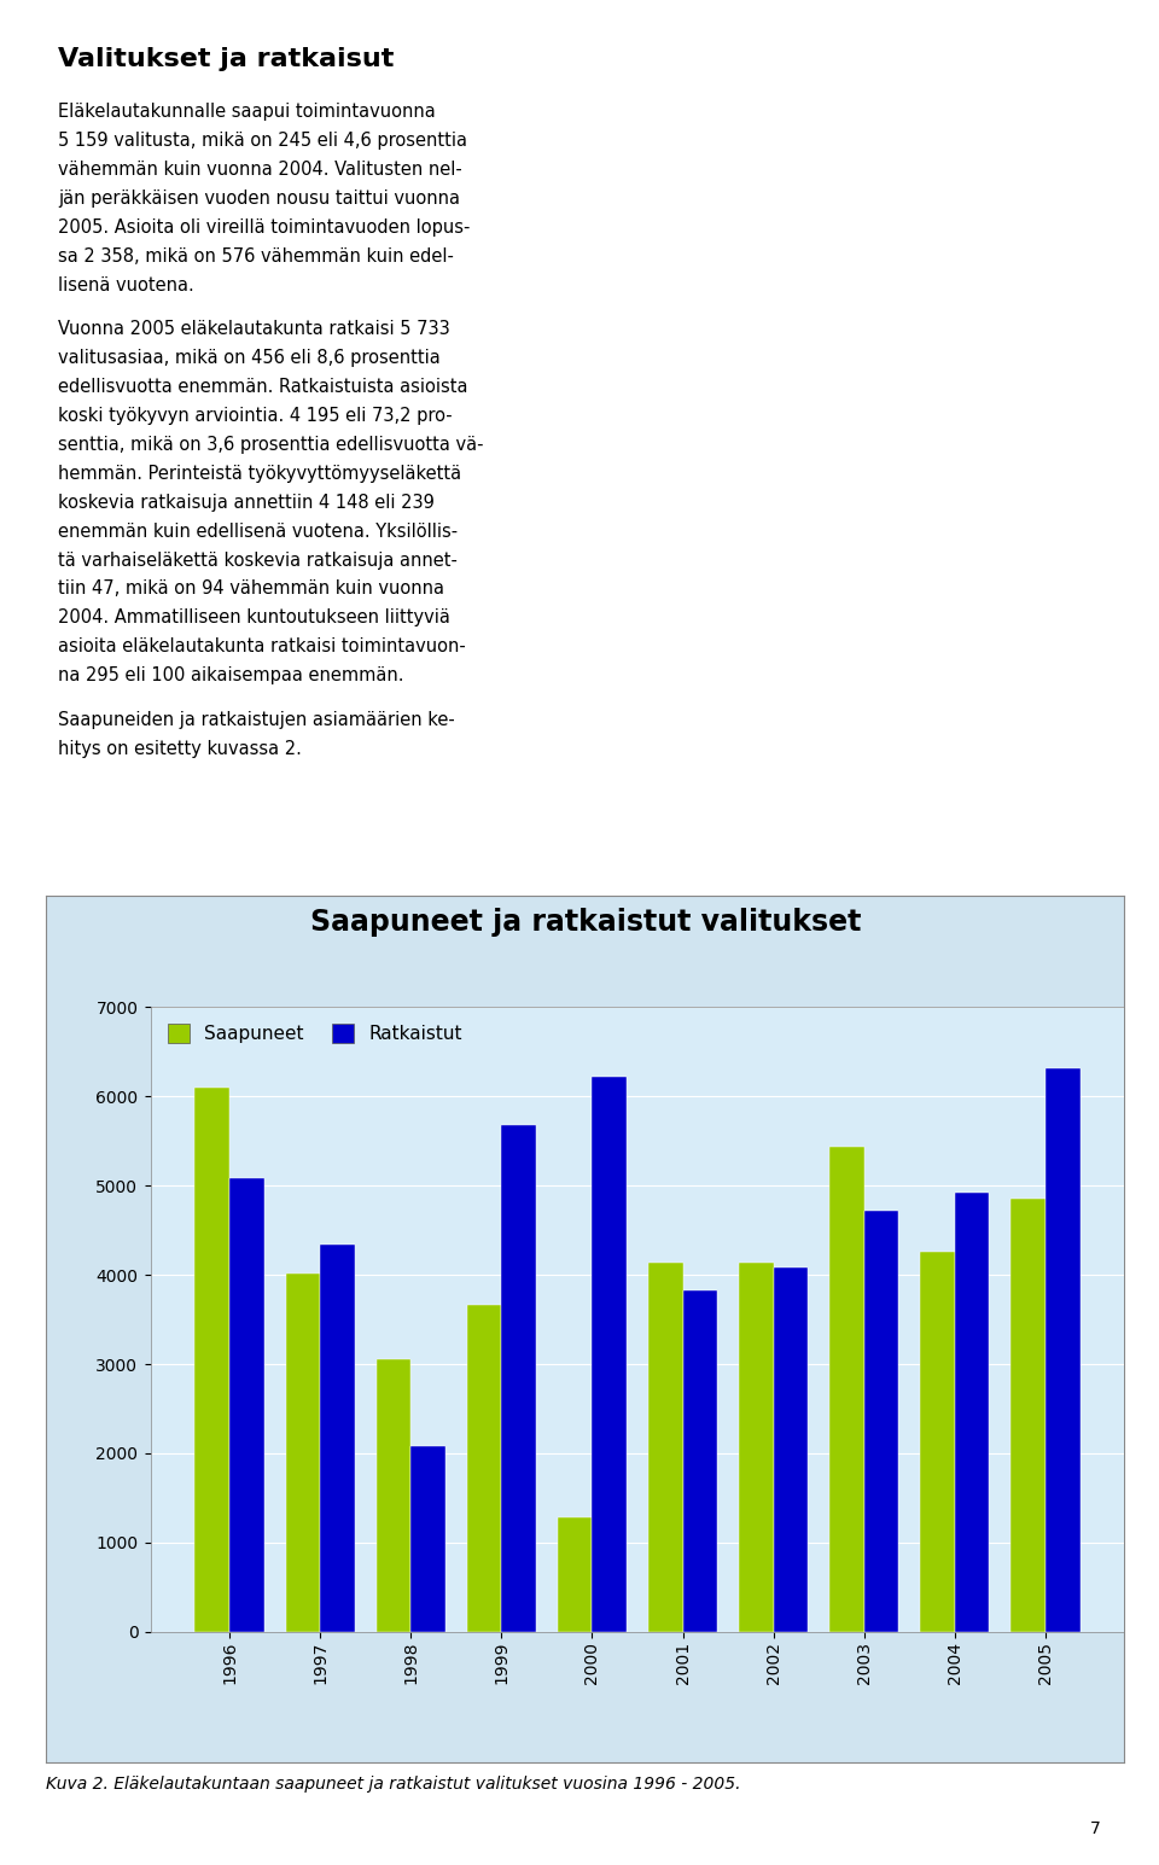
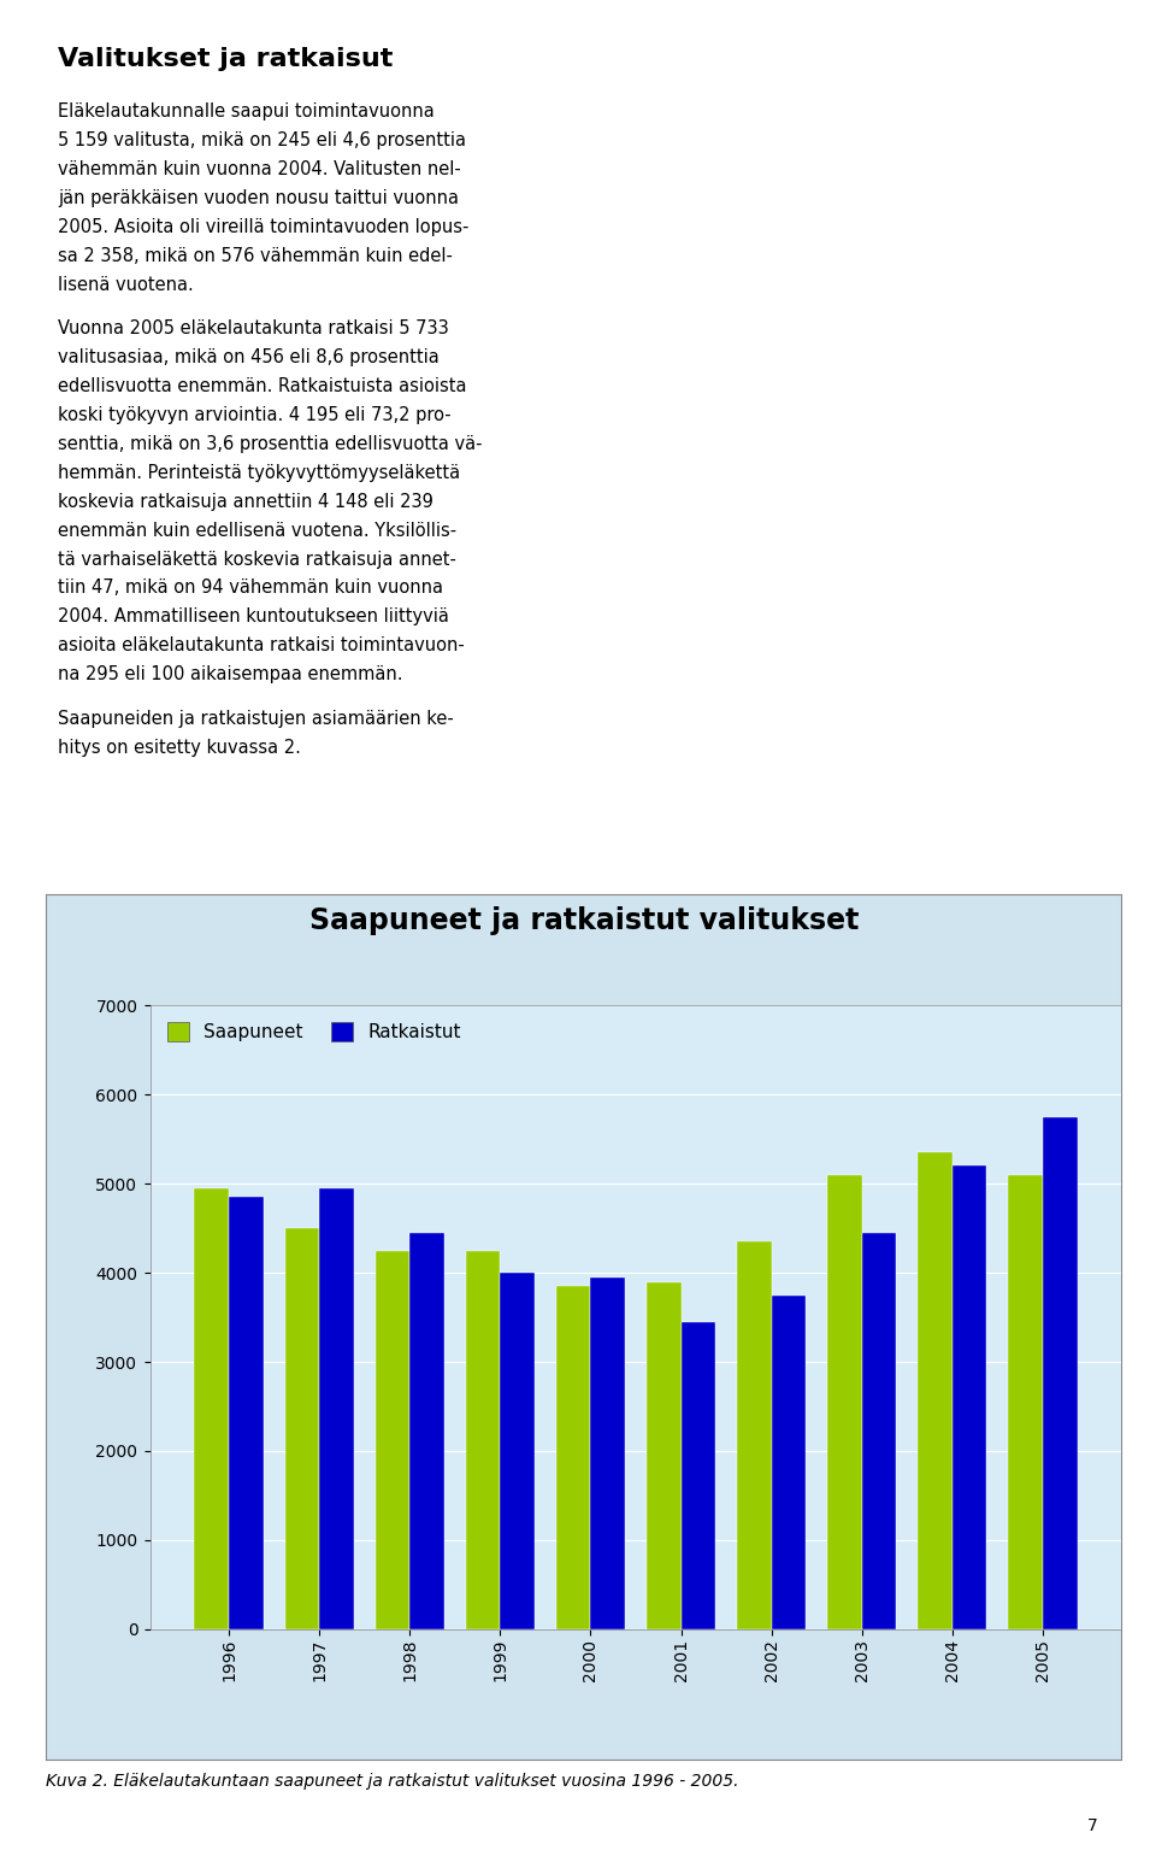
Saapuneet/1996: 6100 -> 4950
Ratkaistut/1996: 5080 -> 4850
Saapuneet/1997: 4020 -> 4500
Ratkaistut/1997: 4340 -> 4950
Saapuneet/1998: 3060 -> 4250
Ratkaistut/1998: 2080 -> 4450
Saapuneet/1999: 3660 -> 4250
Ratkaistut/1999: 5680 -> 4000
Saapuneet/2000: 1280 -> 3850
Ratkaistut/2000: 6220 -> 3950
Saapuneet/2001: 4140 -> 3900
Ratkaistut/2001: 3820 -> 3450
Saapuneet/2002: 4140 -> 4350
Ratkaistut/2002: 4080 -> 3750
Saapuneet/2003: 5440 -> 5100
Ratkaistut/2003: 4720 -> 4450
Saapuneet/2004: 4260 -> 5350
Ratkaistut/2004: 4920 -> 5200
Saapuneet/2005: 4860 -> 5100
Ratkaistut/2005: 6320 -> 5750
